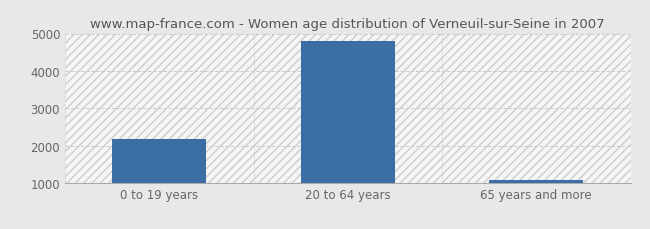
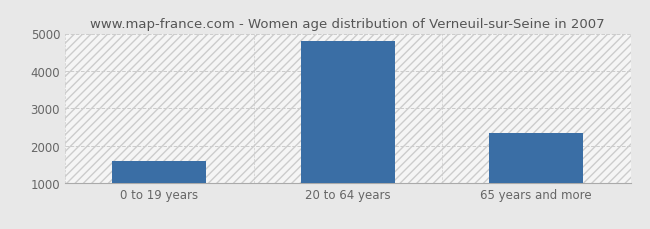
0 to 19 years: 2180 -> 1600
65 years and more: 1080 -> 2350
